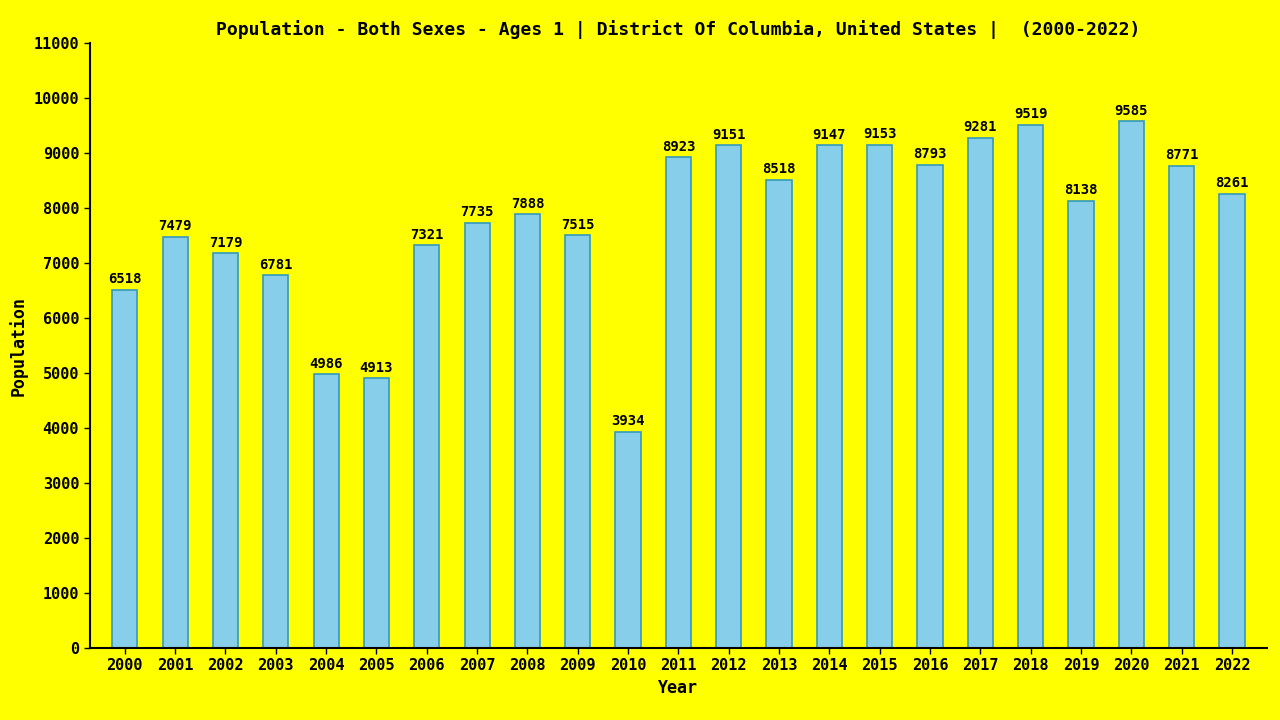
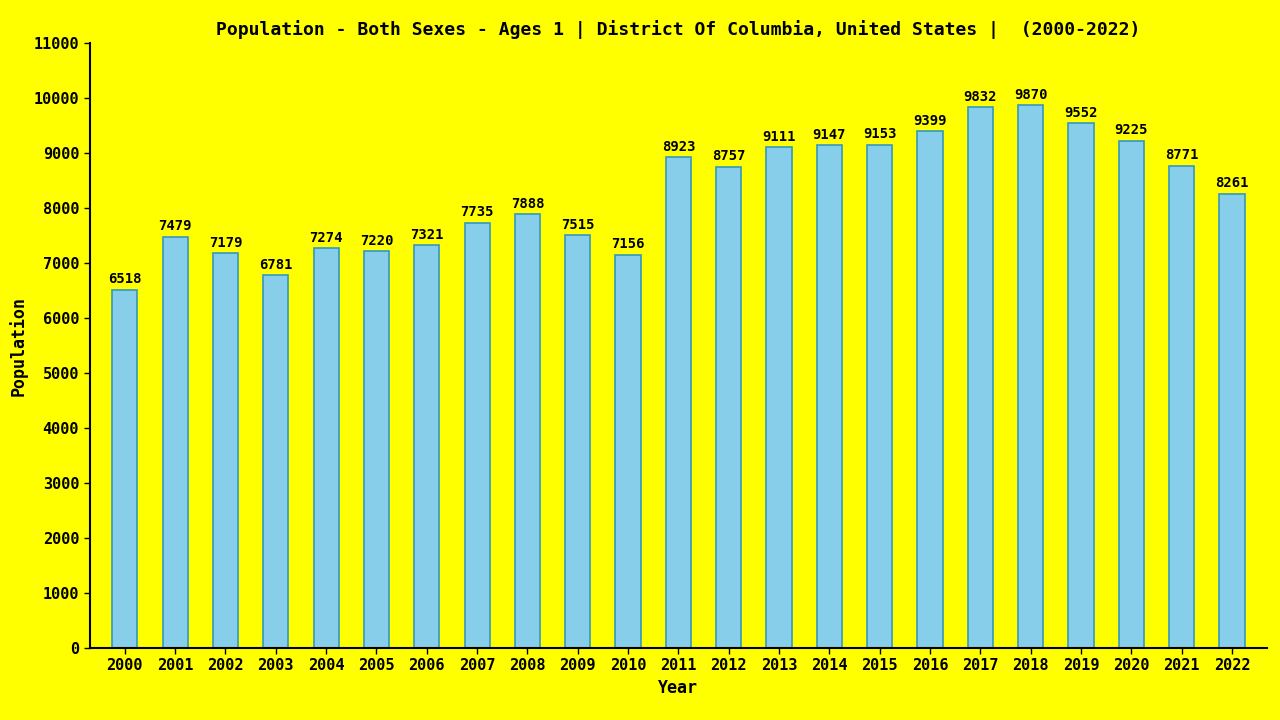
2004: 4986 -> 7274
2005: 4913 -> 7220
2010: 3934 -> 7156
2012: 9151 -> 8757
2013: 8518 -> 9111
2016: 8793 -> 9399
2017: 9281 -> 9832
2018: 9519 -> 9870
2019: 8138 -> 9552
2020: 9585 -> 9225
